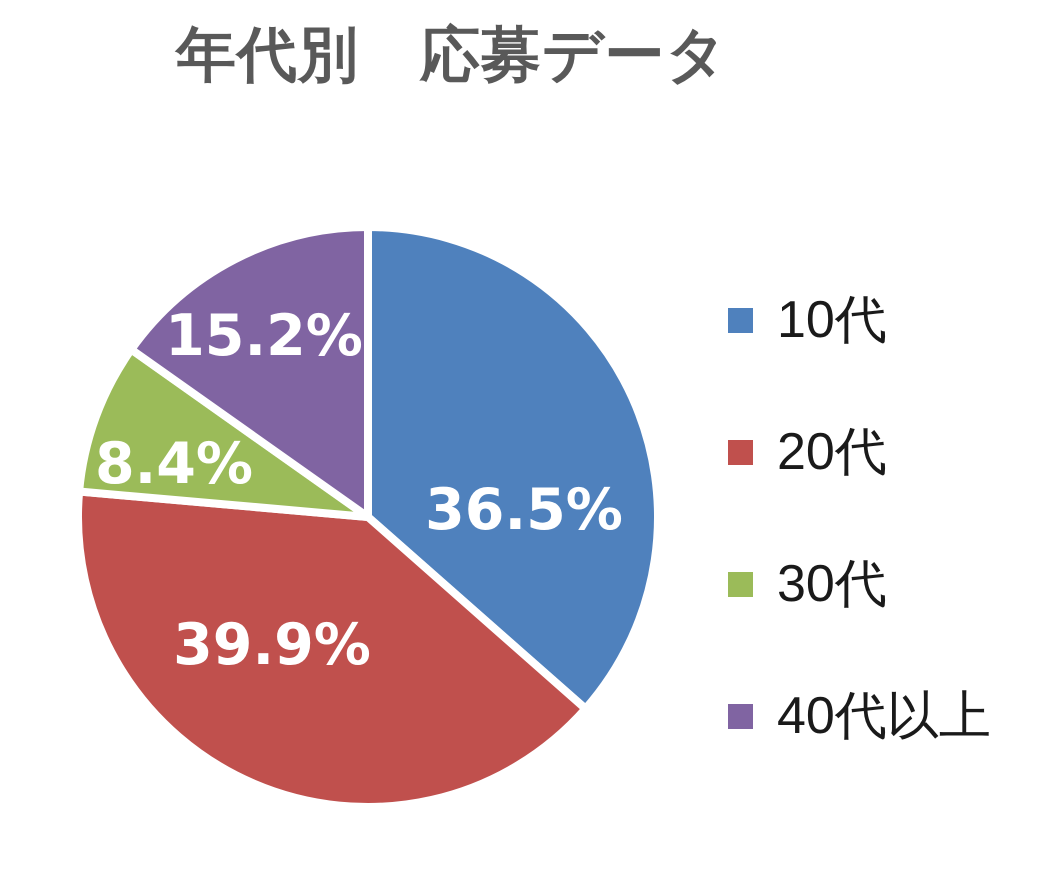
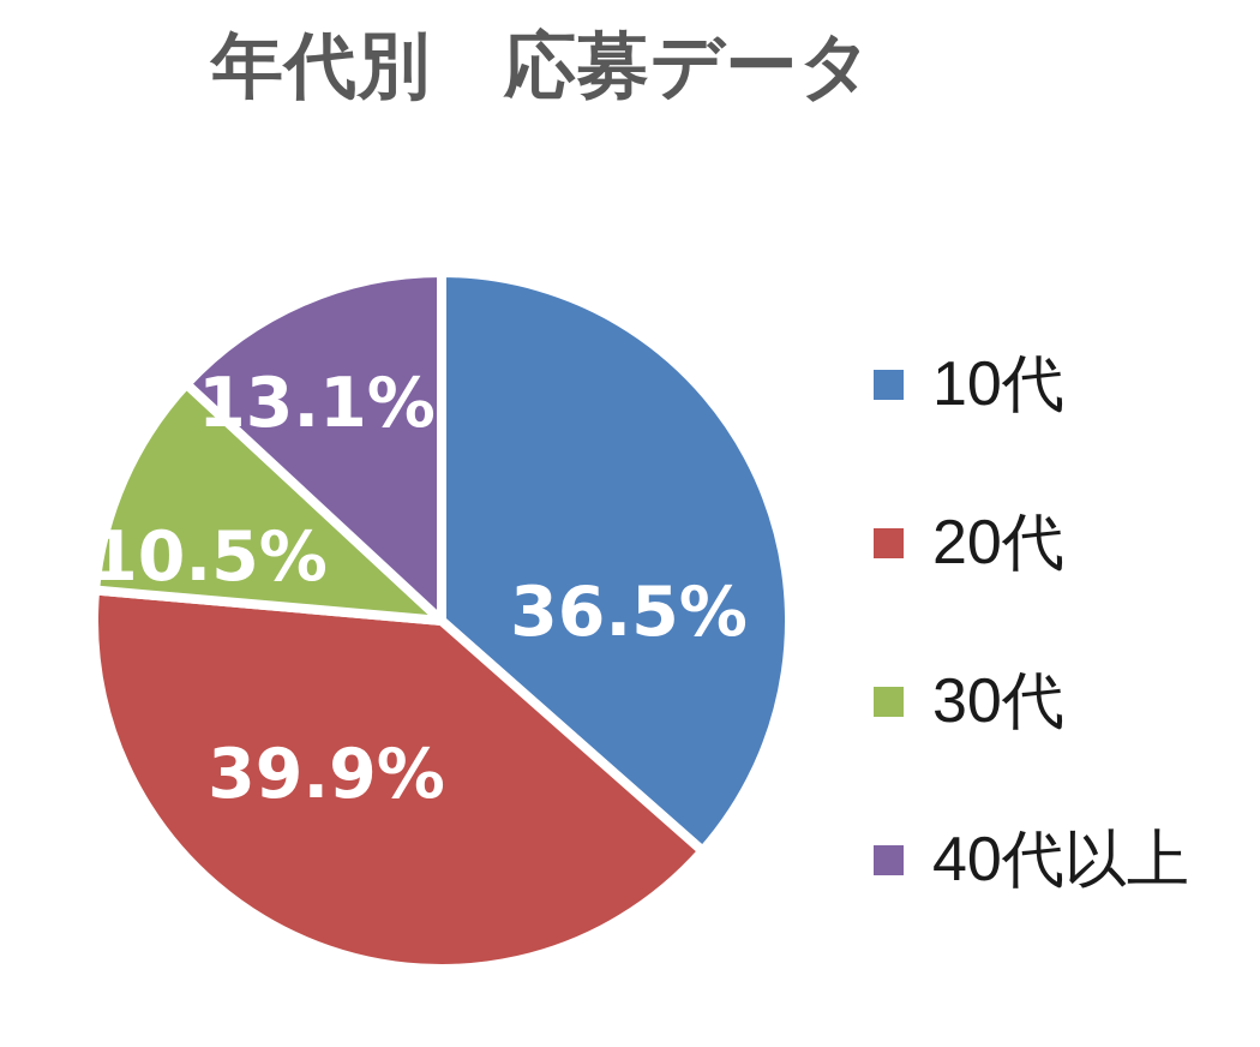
30代: 8.4% -> 10.5%
40代以上: 15.2% -> 13.1%
